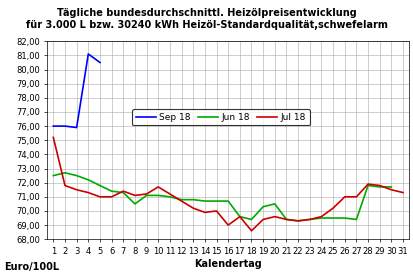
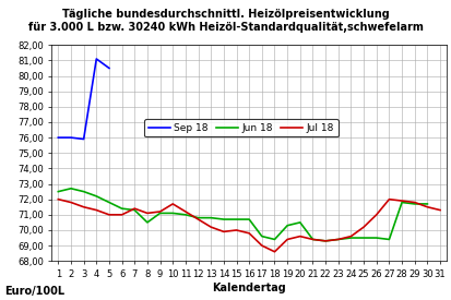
Jul 18/1: 75,2 -> 72,0
Jul 18/16: 69,0 -> 69,8
Jul 18/17: 69,6 -> 69,0
Jul 18/27: 71,0 -> 72,0
